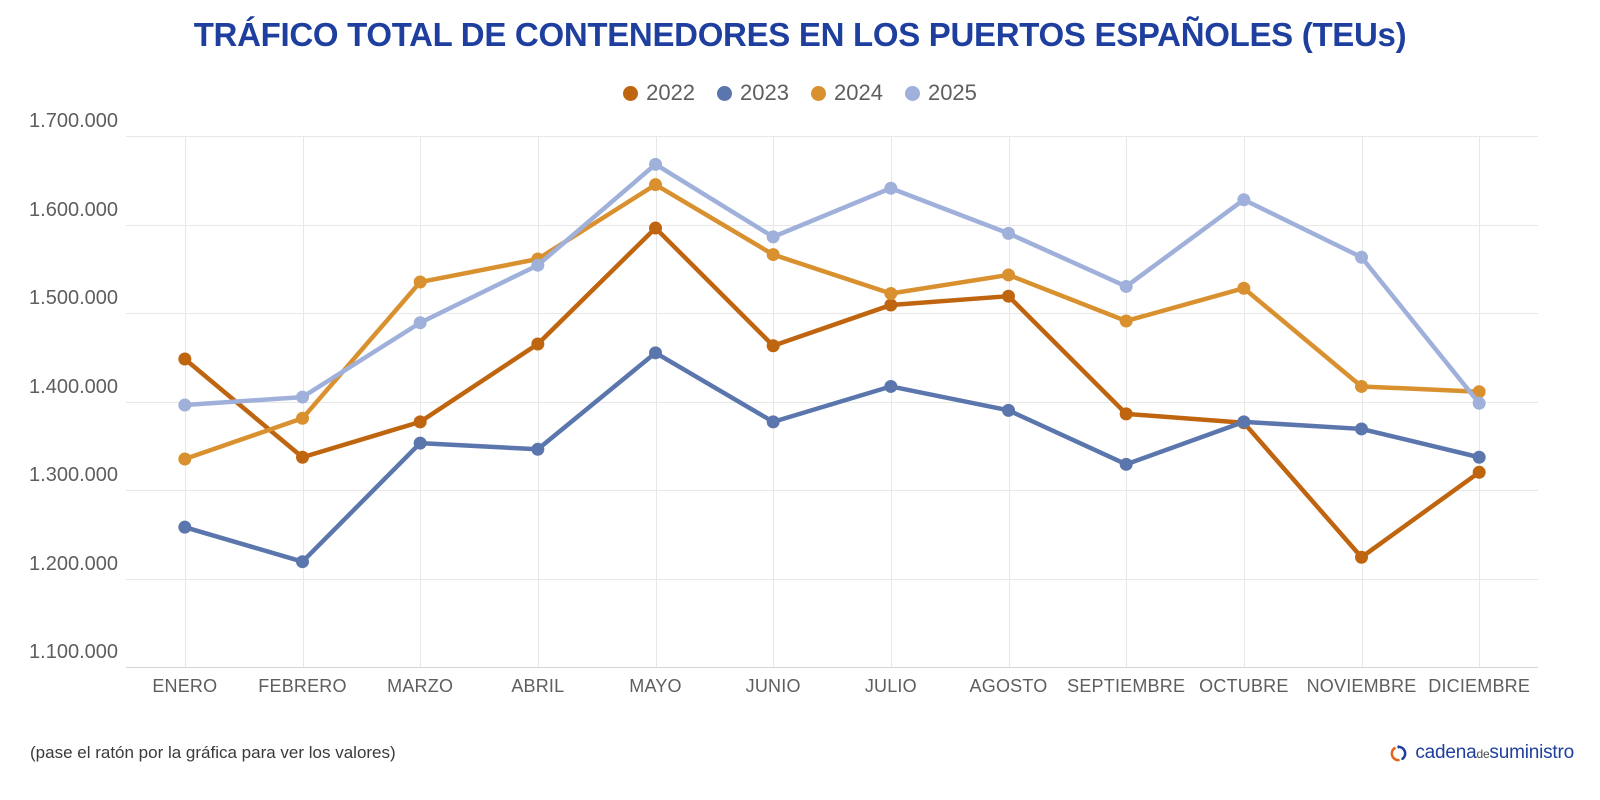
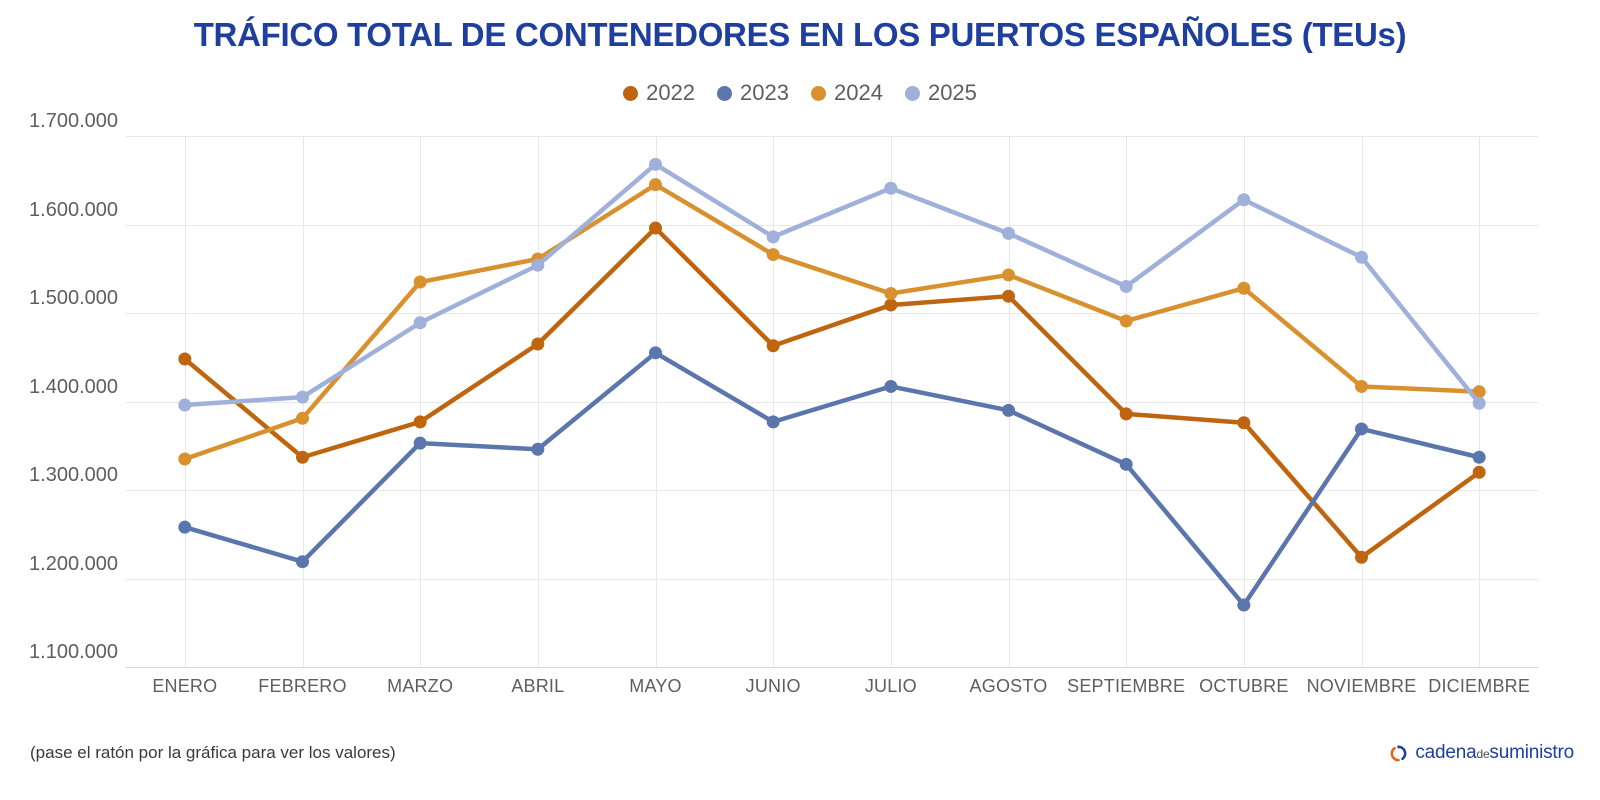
2023/OCTUBRE: 1380000 -> 1170000
